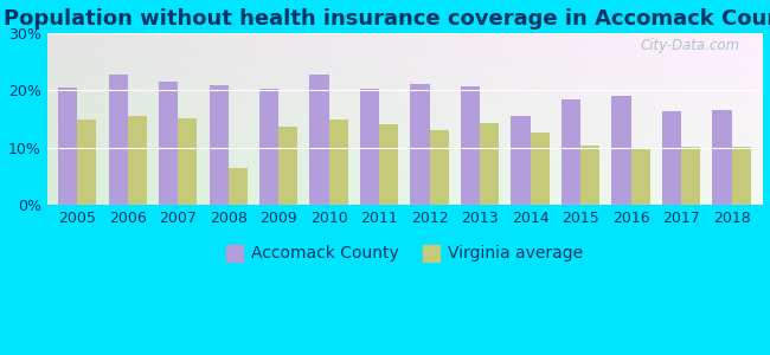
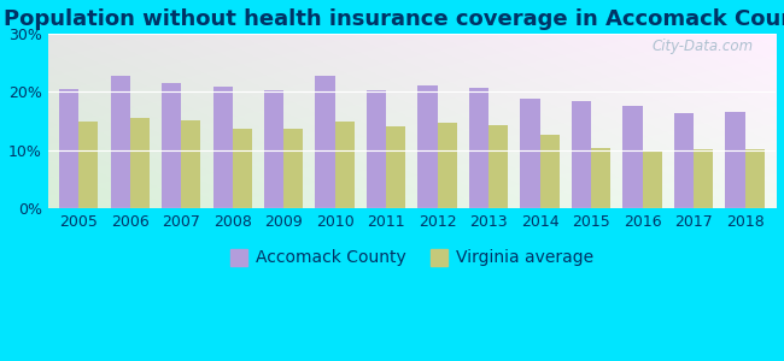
Virginia average/2008: 6.5% -> 13.6%
Virginia average/2012: 13.0% -> 14.7%
Accomack County/2014: 15.5% -> 18.8%
Accomack County/2016: 19.0% -> 17.5%
